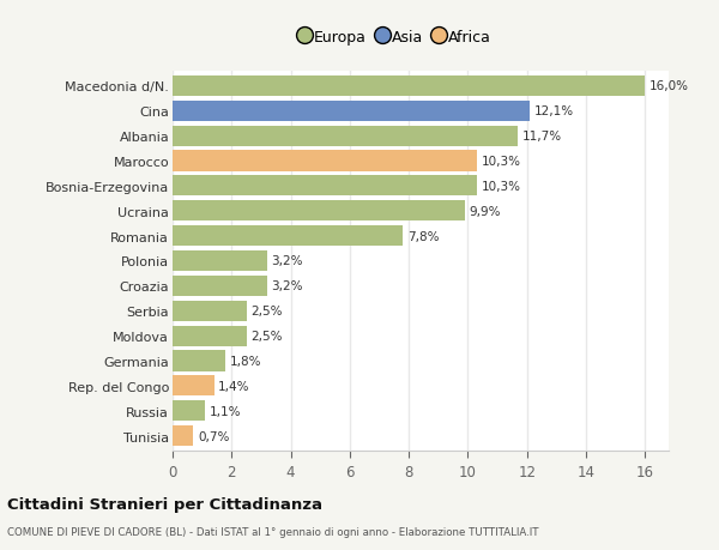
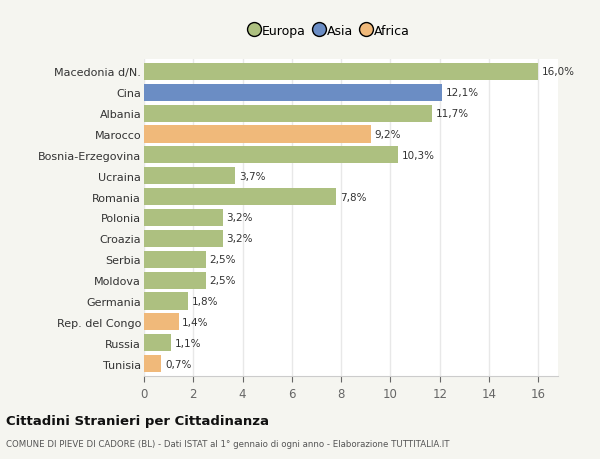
Marocco: 10,3% -> 9,2%
Ucraina: 9,9% -> 3,7%
